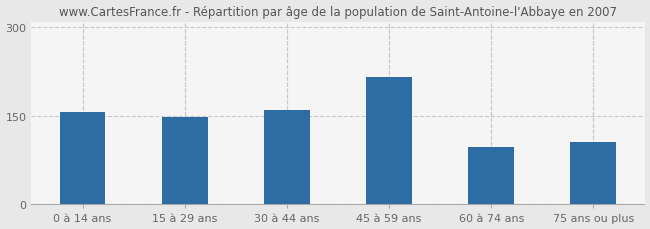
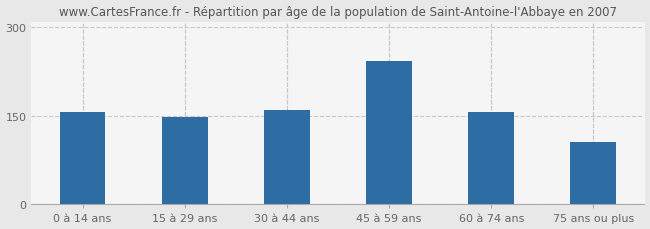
45 à 59 ans: 216 -> 243
60 à 74 ans: 98 -> 157
